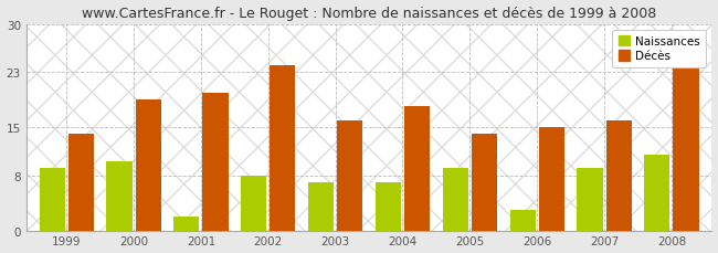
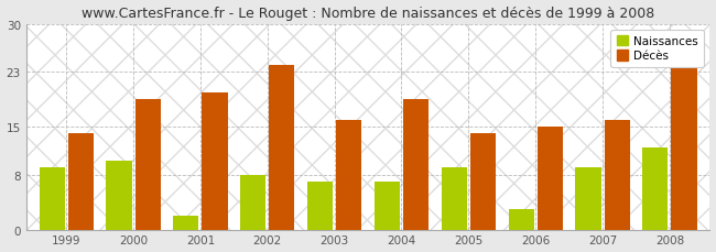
Décès/2004: 18 -> 19
Naissances/2008: 11 -> 12
